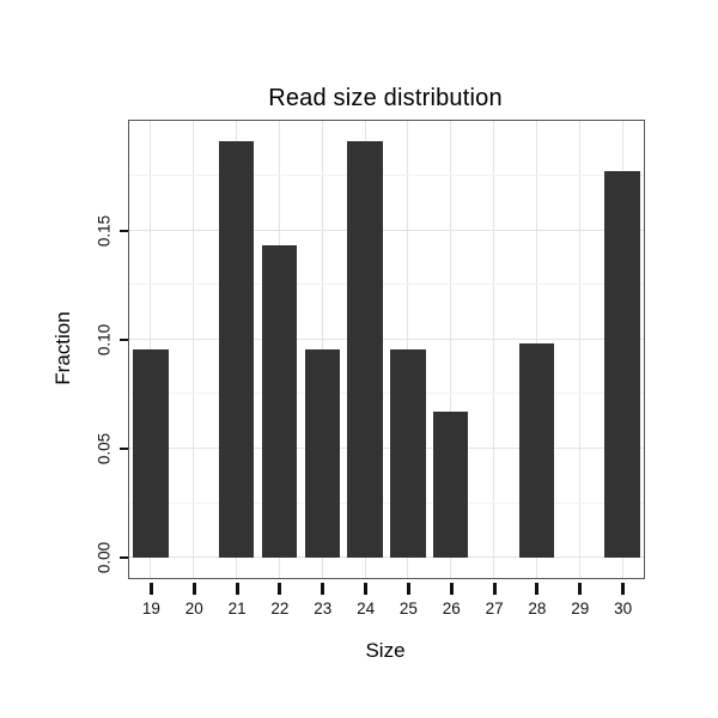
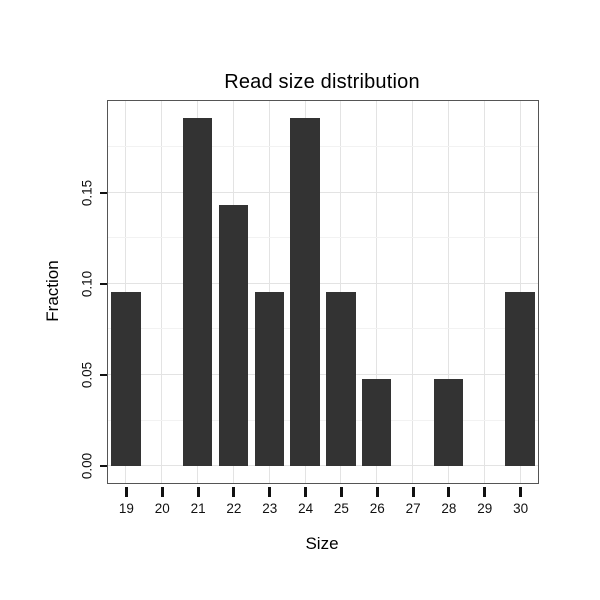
26: 0.067 -> 0.048
28: 0.098 -> 0.048
30: 0.177 -> 0.095
